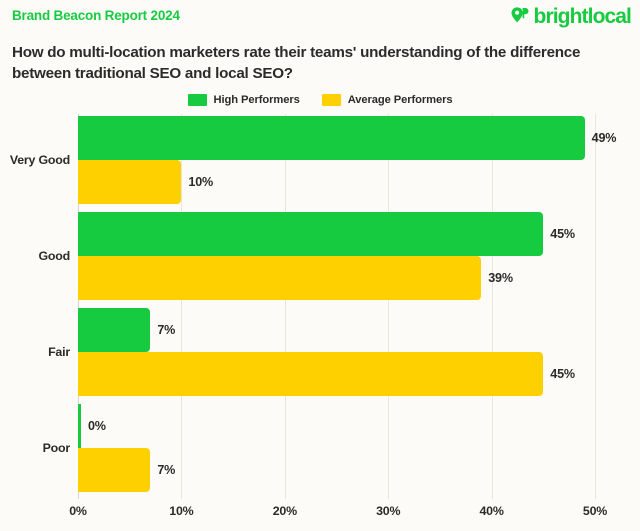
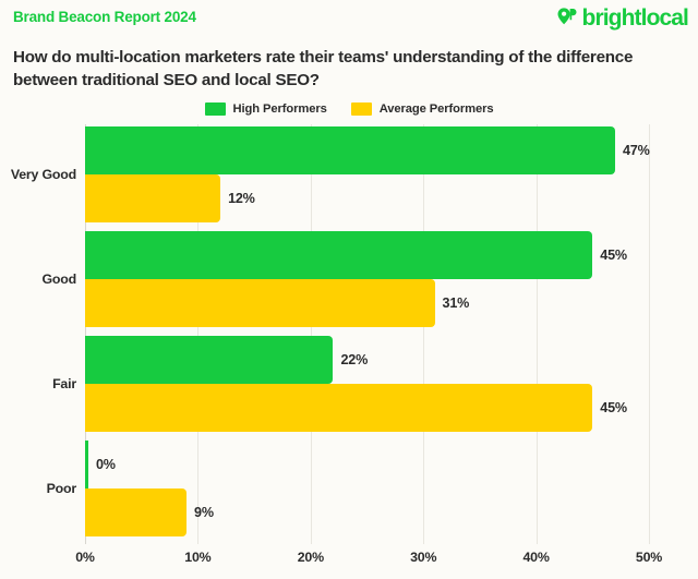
High Performers/Very Good: 49% -> 47%
Average Performers/Very Good: 10% -> 12%
Average Performers/Good: 39% -> 31%
High Performers/Fair: 7% -> 22%
Average Performers/Poor: 7% -> 9%
